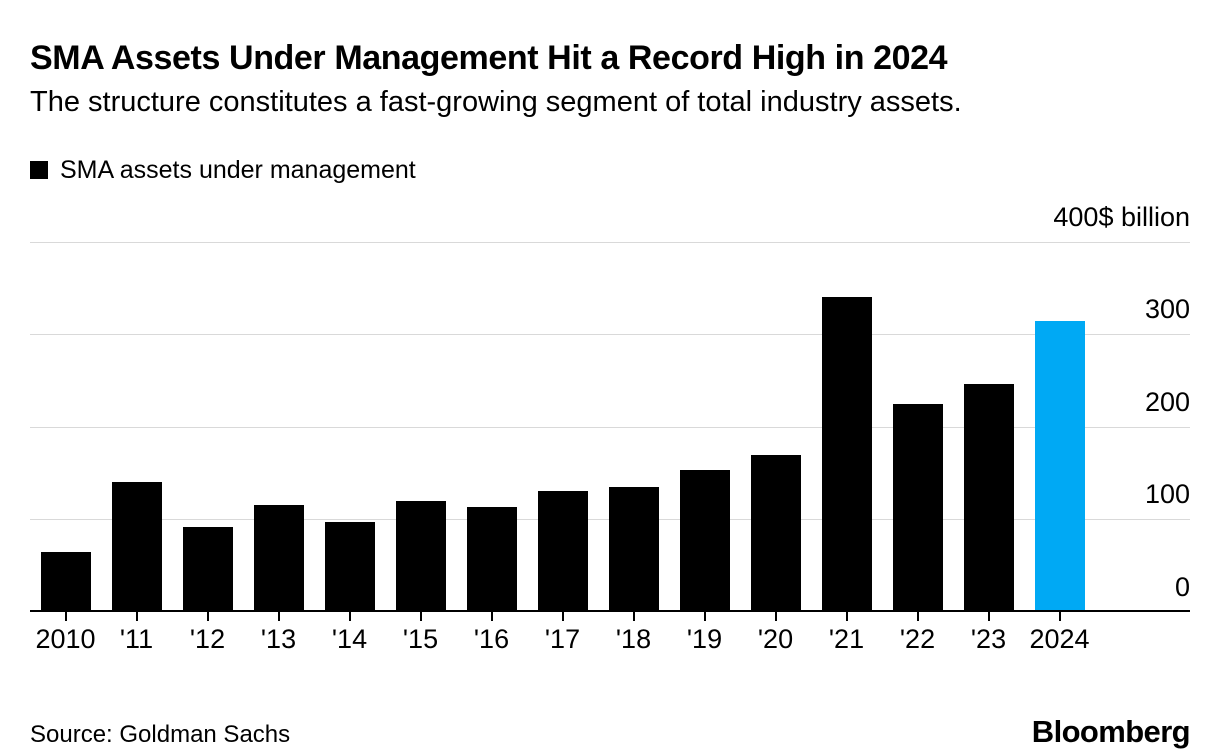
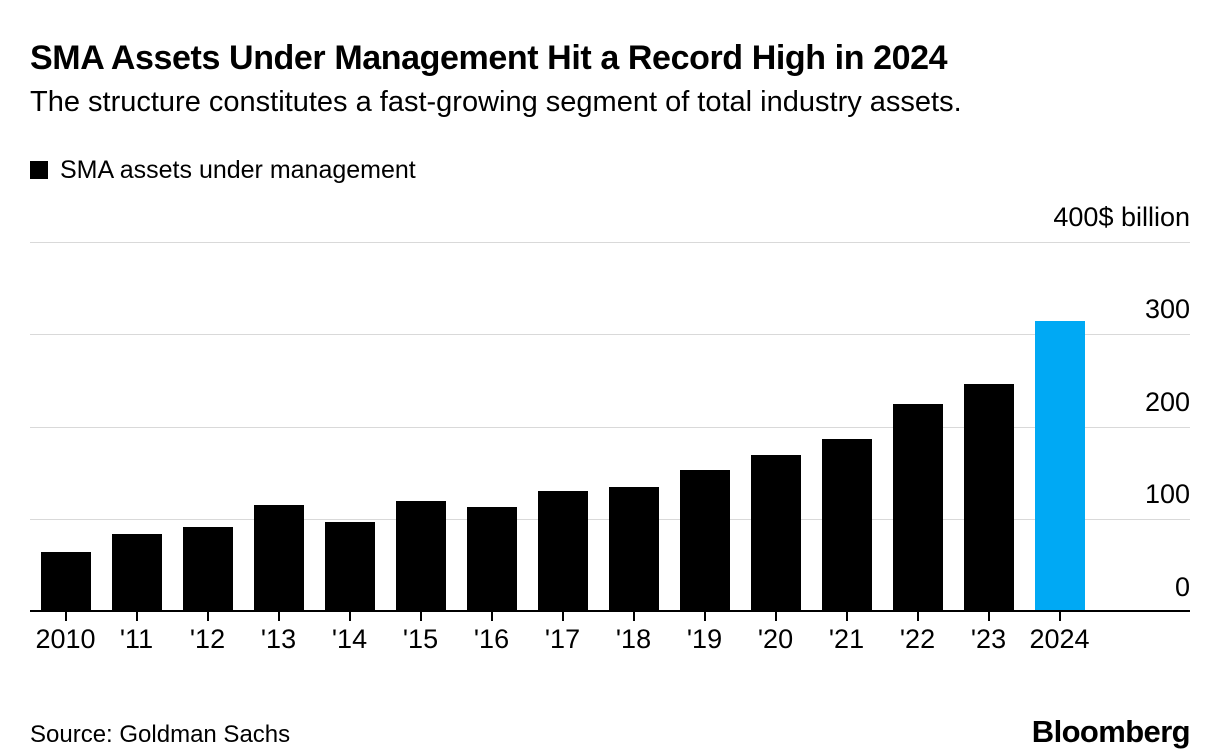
'11: 140 -> 80
'21: 340 -> 190
